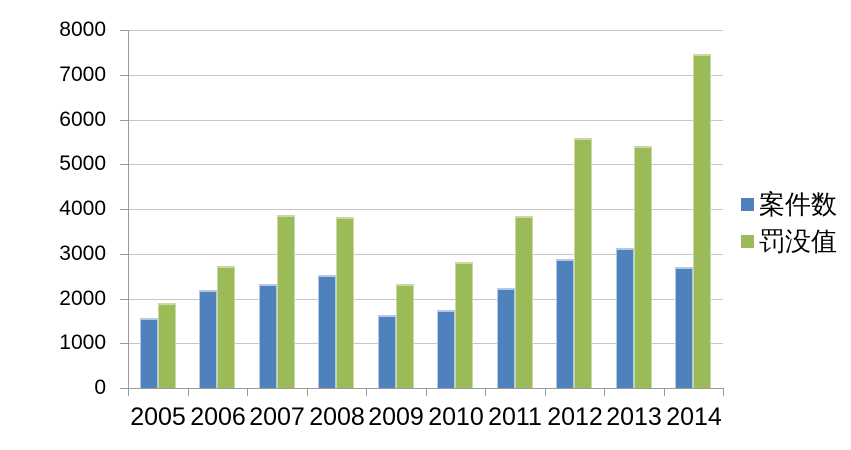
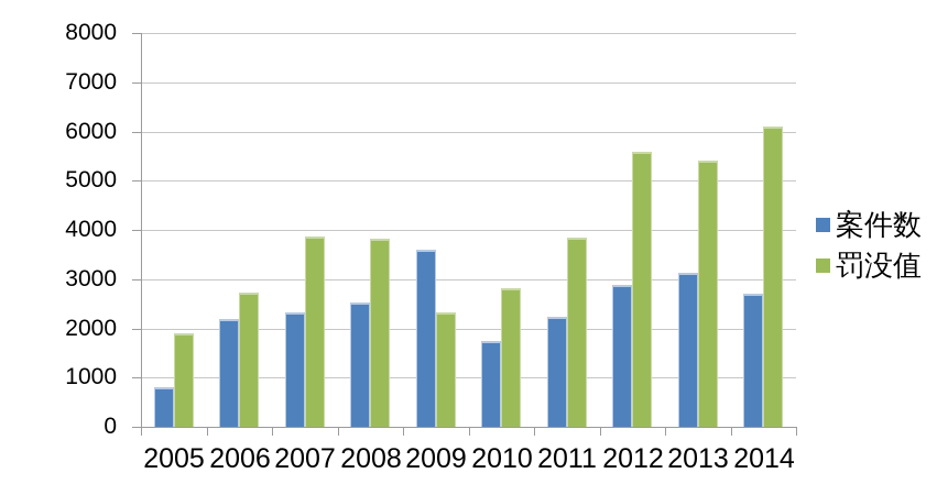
案件数/2005: 1600 -> 800
案件数/2009: 1600 -> 3600
罚没值/2014: 7500 -> 6100
